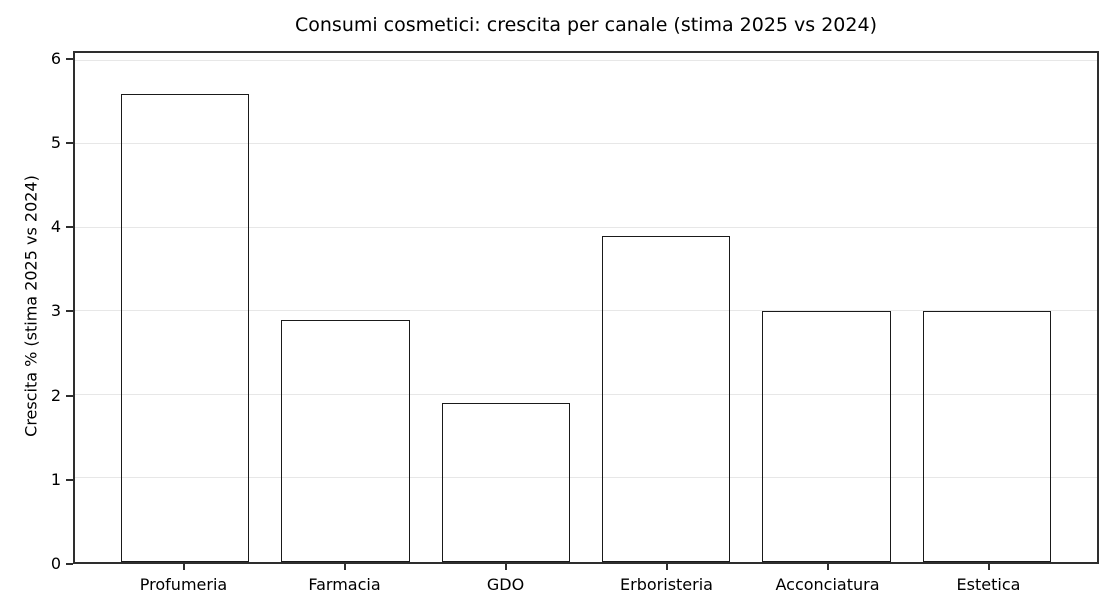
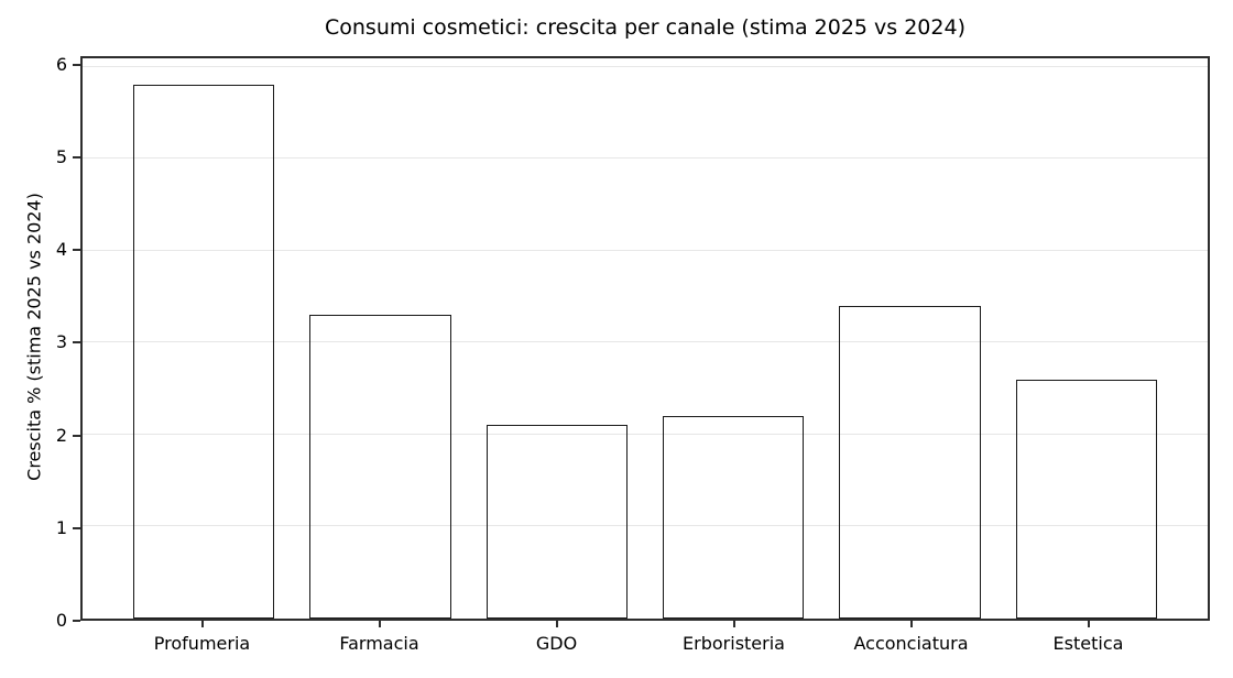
Profumeria: 5.6 -> 5.8
Farmacia: 2.9 -> 3.3
GDO: 1.9 -> 2.1
Erboristeria: 3.9 -> 2.2
Acconciatura: 3.0 -> 3.4
Estetica: 3.0 -> 2.6
